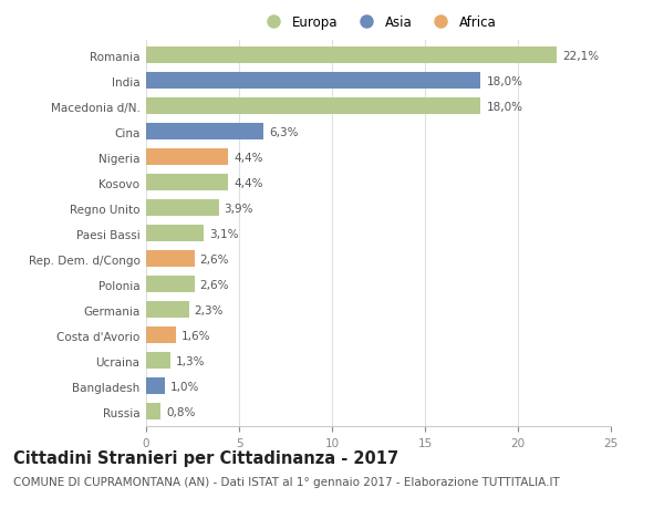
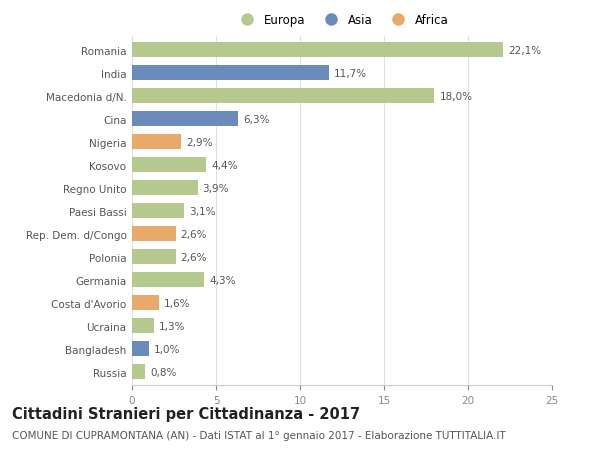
India: 18,0% -> 11,7%
Nigeria: 4,4% -> 2,9%
Germania: 2,3% -> 4,3%
